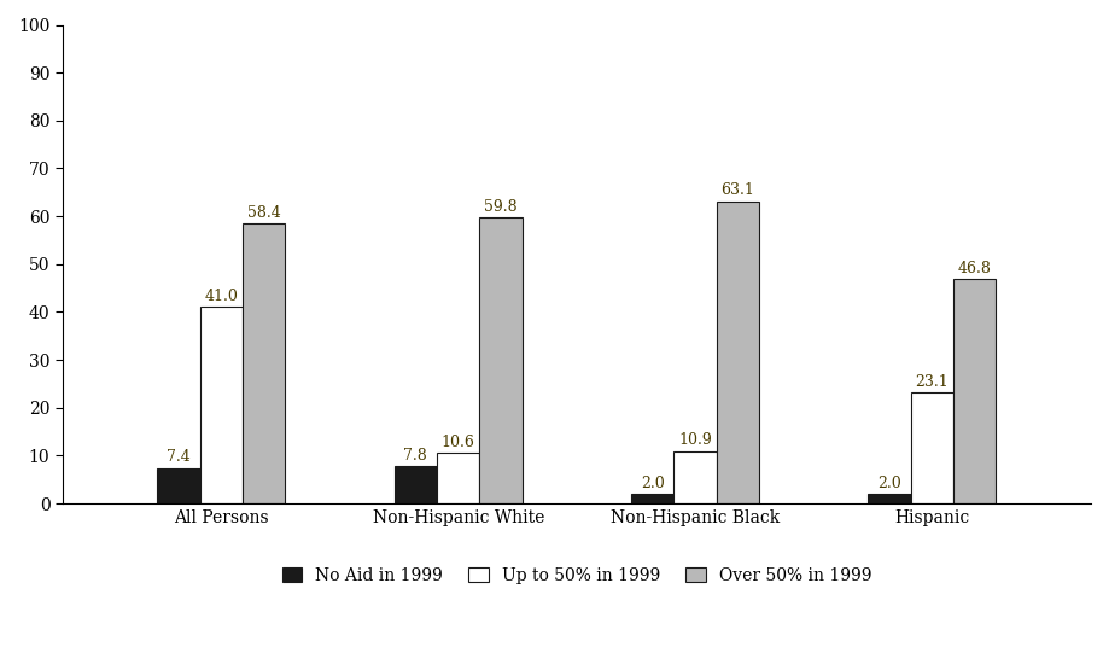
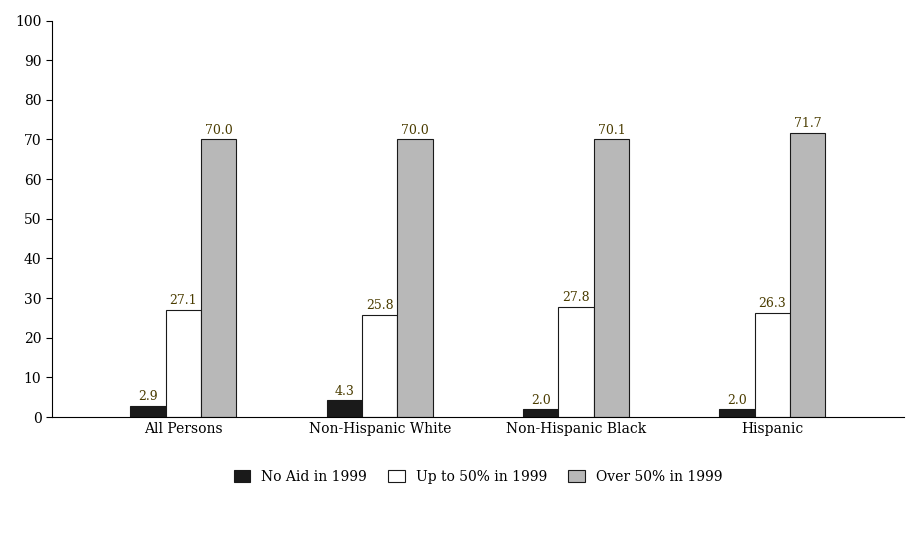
No Aid in 1999/All Persons: 7.4 -> 2.9
Up to 50% in 1999/All Persons: 41.0 -> 27.1
Over 50% in 1999/All Persons: 58.4 -> 70.0
No Aid in 1999/Non-Hispanic White: 7.8 -> 4.3
Up to 50% in 1999/Non-Hispanic White: 10.6 -> 25.8
Over 50% in 1999/Non-Hispanic White: 59.8 -> 70.0
Up to 50% in 1999/Non-Hispanic Black: 10.9 -> 27.8
Over 50% in 1999/Non-Hispanic Black: 63.1 -> 70.1
Up to 50% in 1999/Hispanic: 23.1 -> 26.3
Over 50% in 1999/Hispanic: 46.8 -> 71.7
